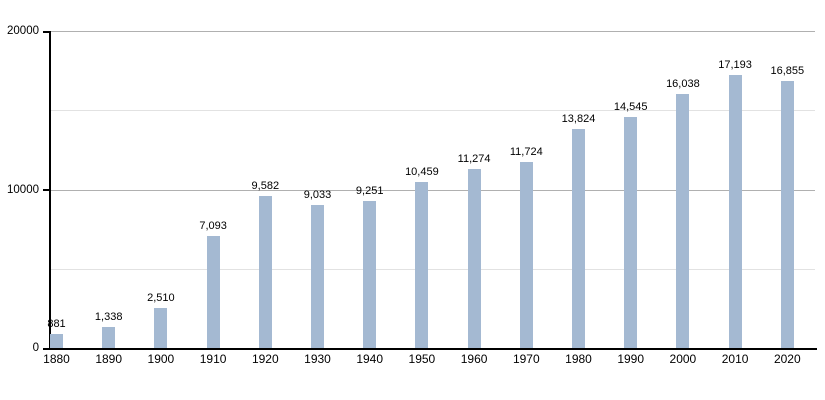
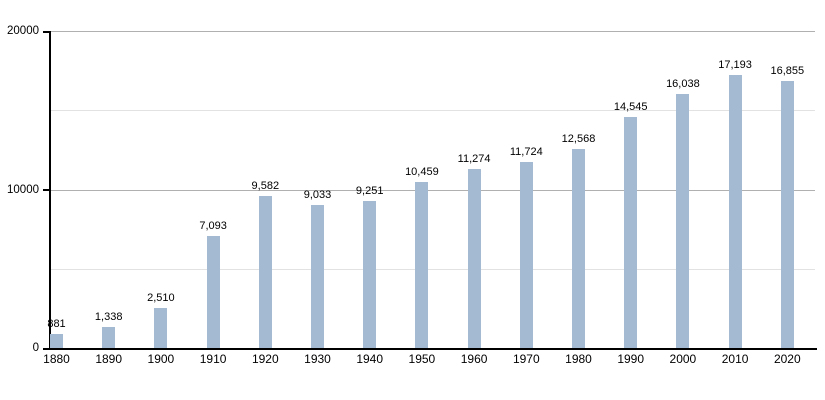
1980: 13,824 -> 12,568
